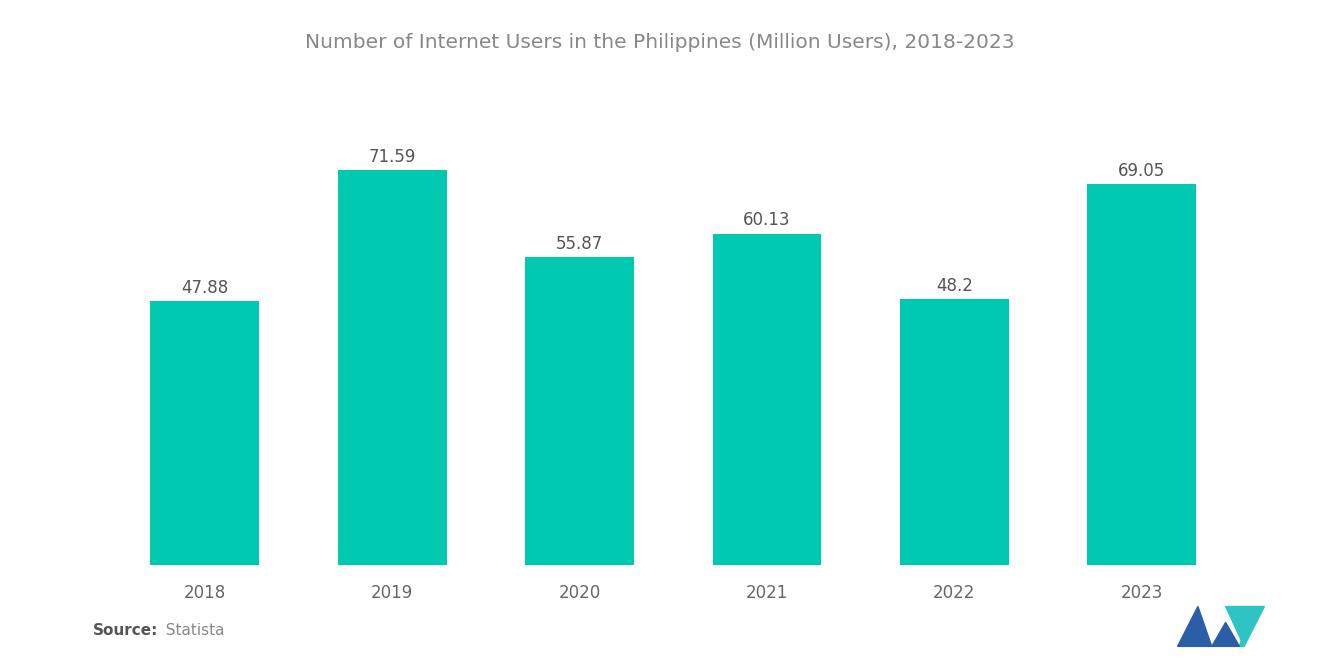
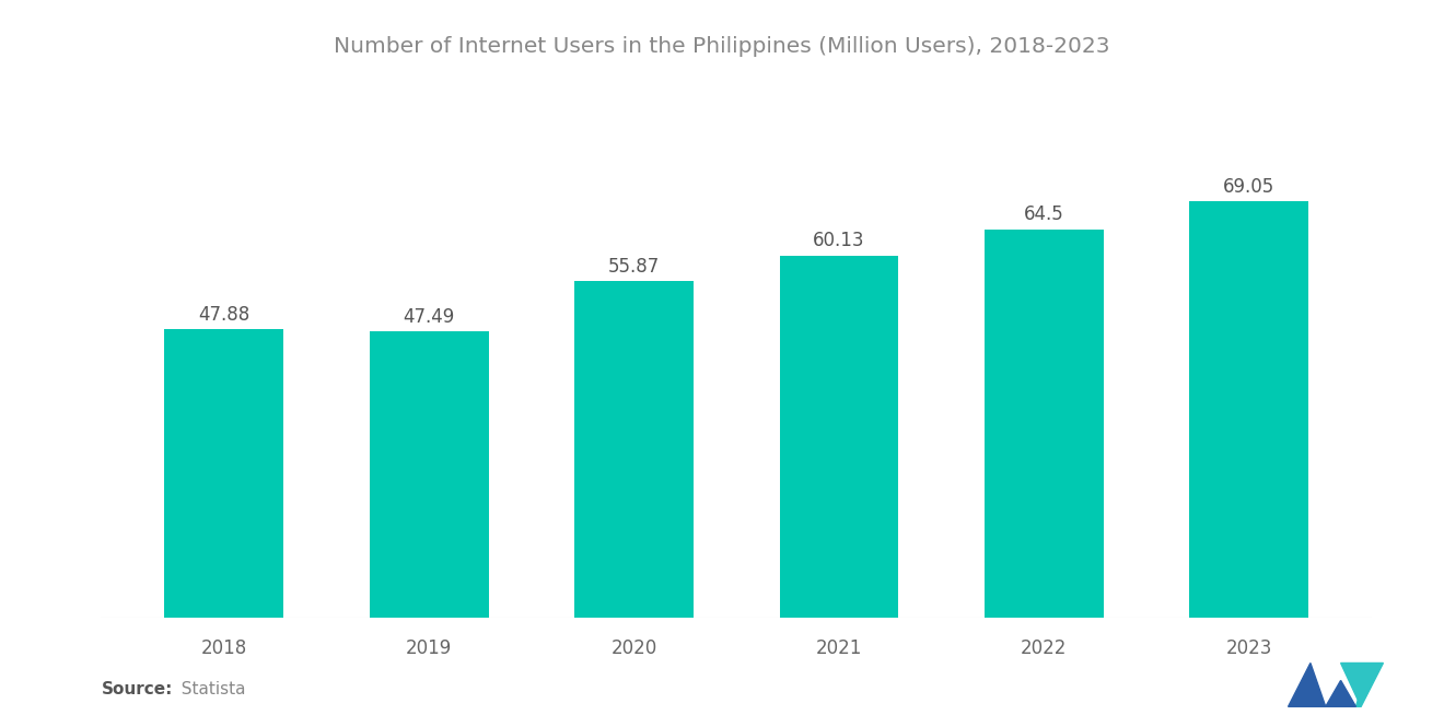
2019: 71.59 -> 47.49
2022: 48.2 -> 64.5
